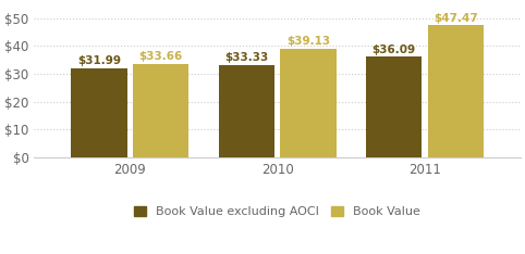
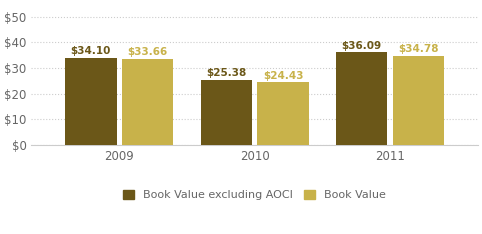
Book Value excluding AOCI/2009: $31.99 -> $34.10
Book Value excluding AOCI/2010: $33.33 -> $25.38
Book Value/2010: $39.13 -> $24.43
Book Value/2011: $47.47 -> $34.78
